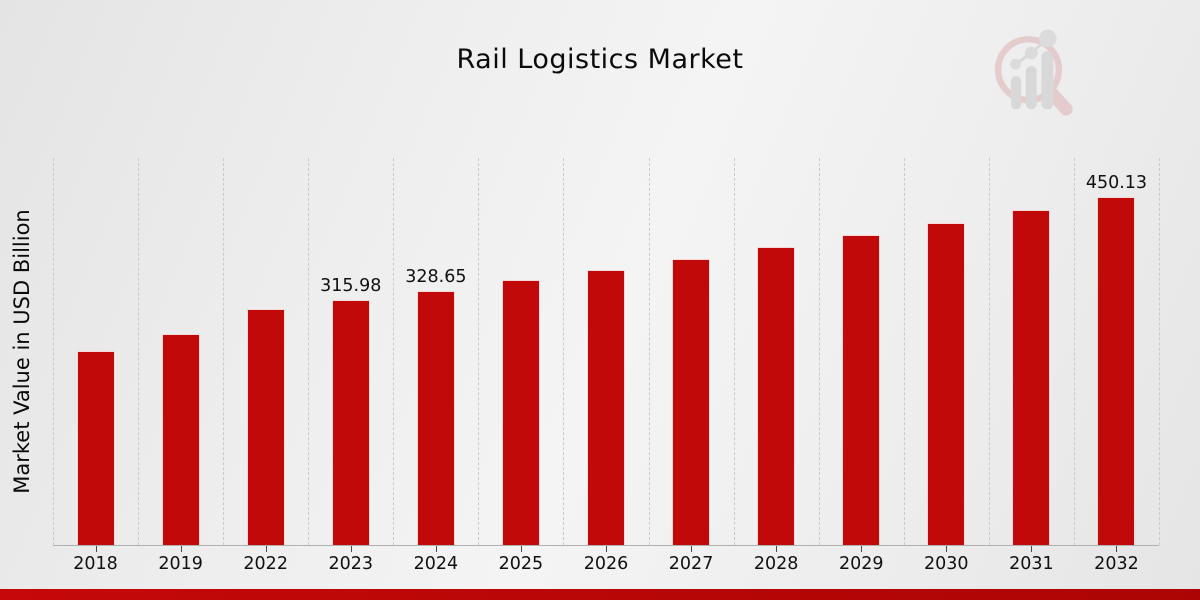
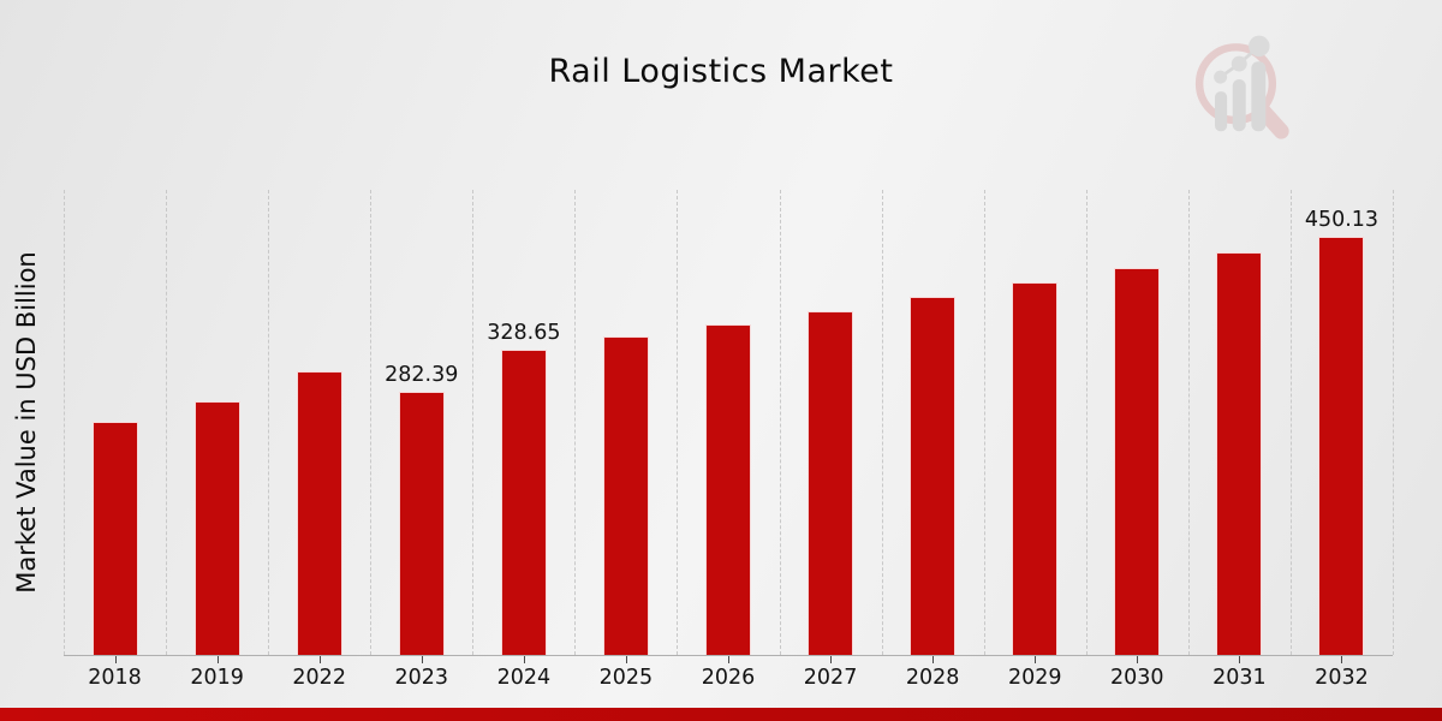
2023: 315.98 -> 282.39
